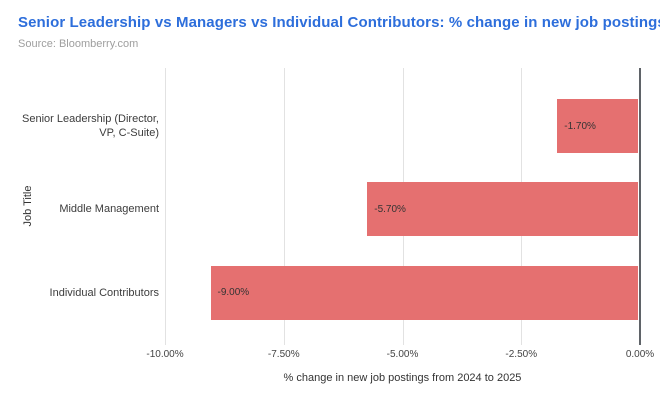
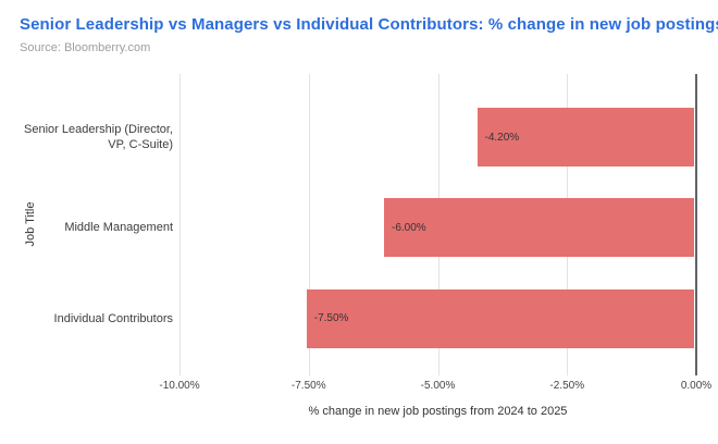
Senior Leadership (Director, VP, C-Suite): -1.70% -> -4.20%
Middle Management: -5.70% -> -6.00%
Individual Contributors: -9.00% -> -7.50%
